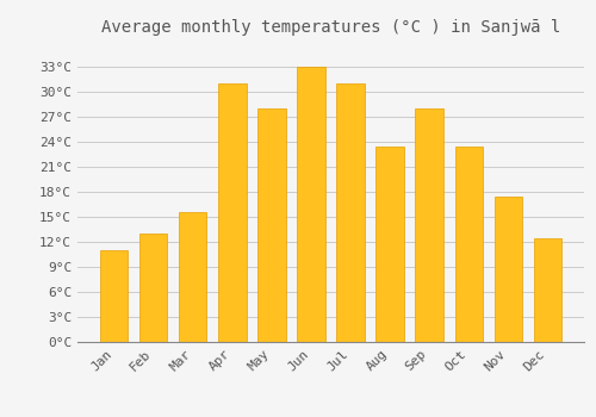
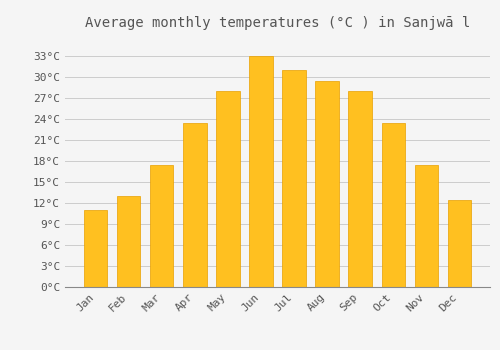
Mar: 15.6°C -> 17.5°C
Apr: 31.0°C -> 23.5°C
Aug: 23.4°C -> 29.5°C
